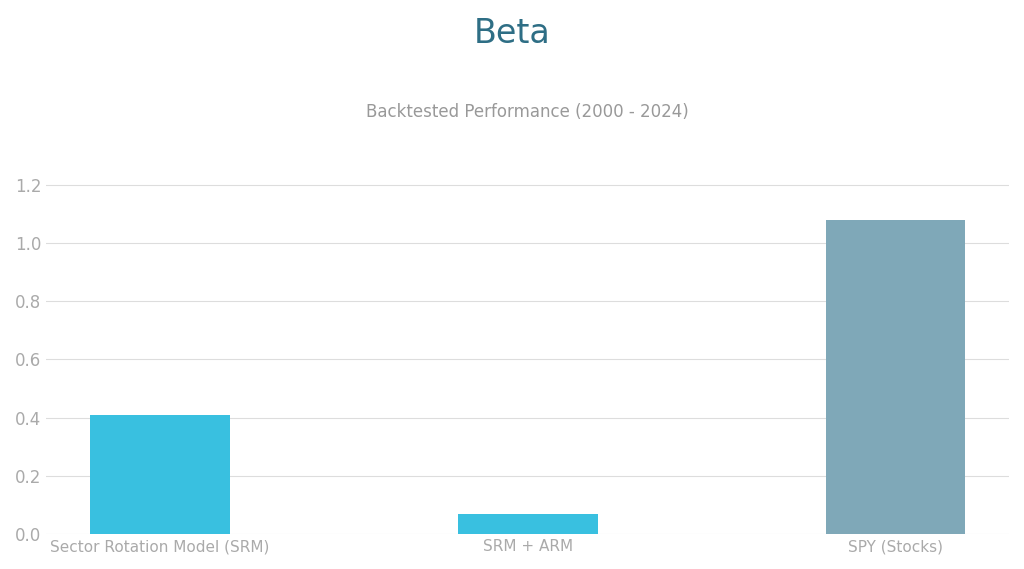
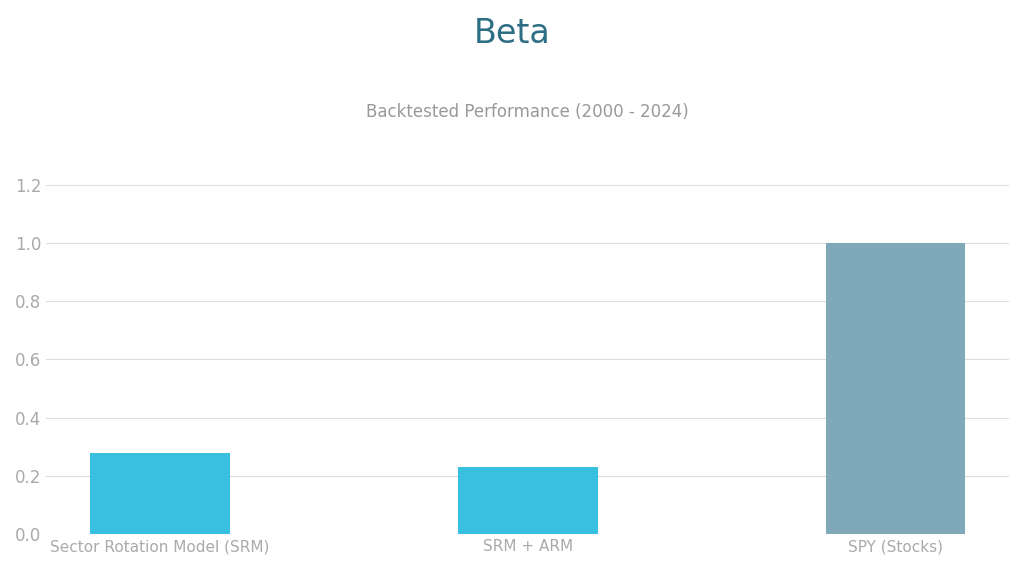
Sector Rotation Model (SRM): 0.41 -> 0.28
SRM + ARM: 0.07 -> 0.23
SPY (Stocks): 1.08 -> 1.00
